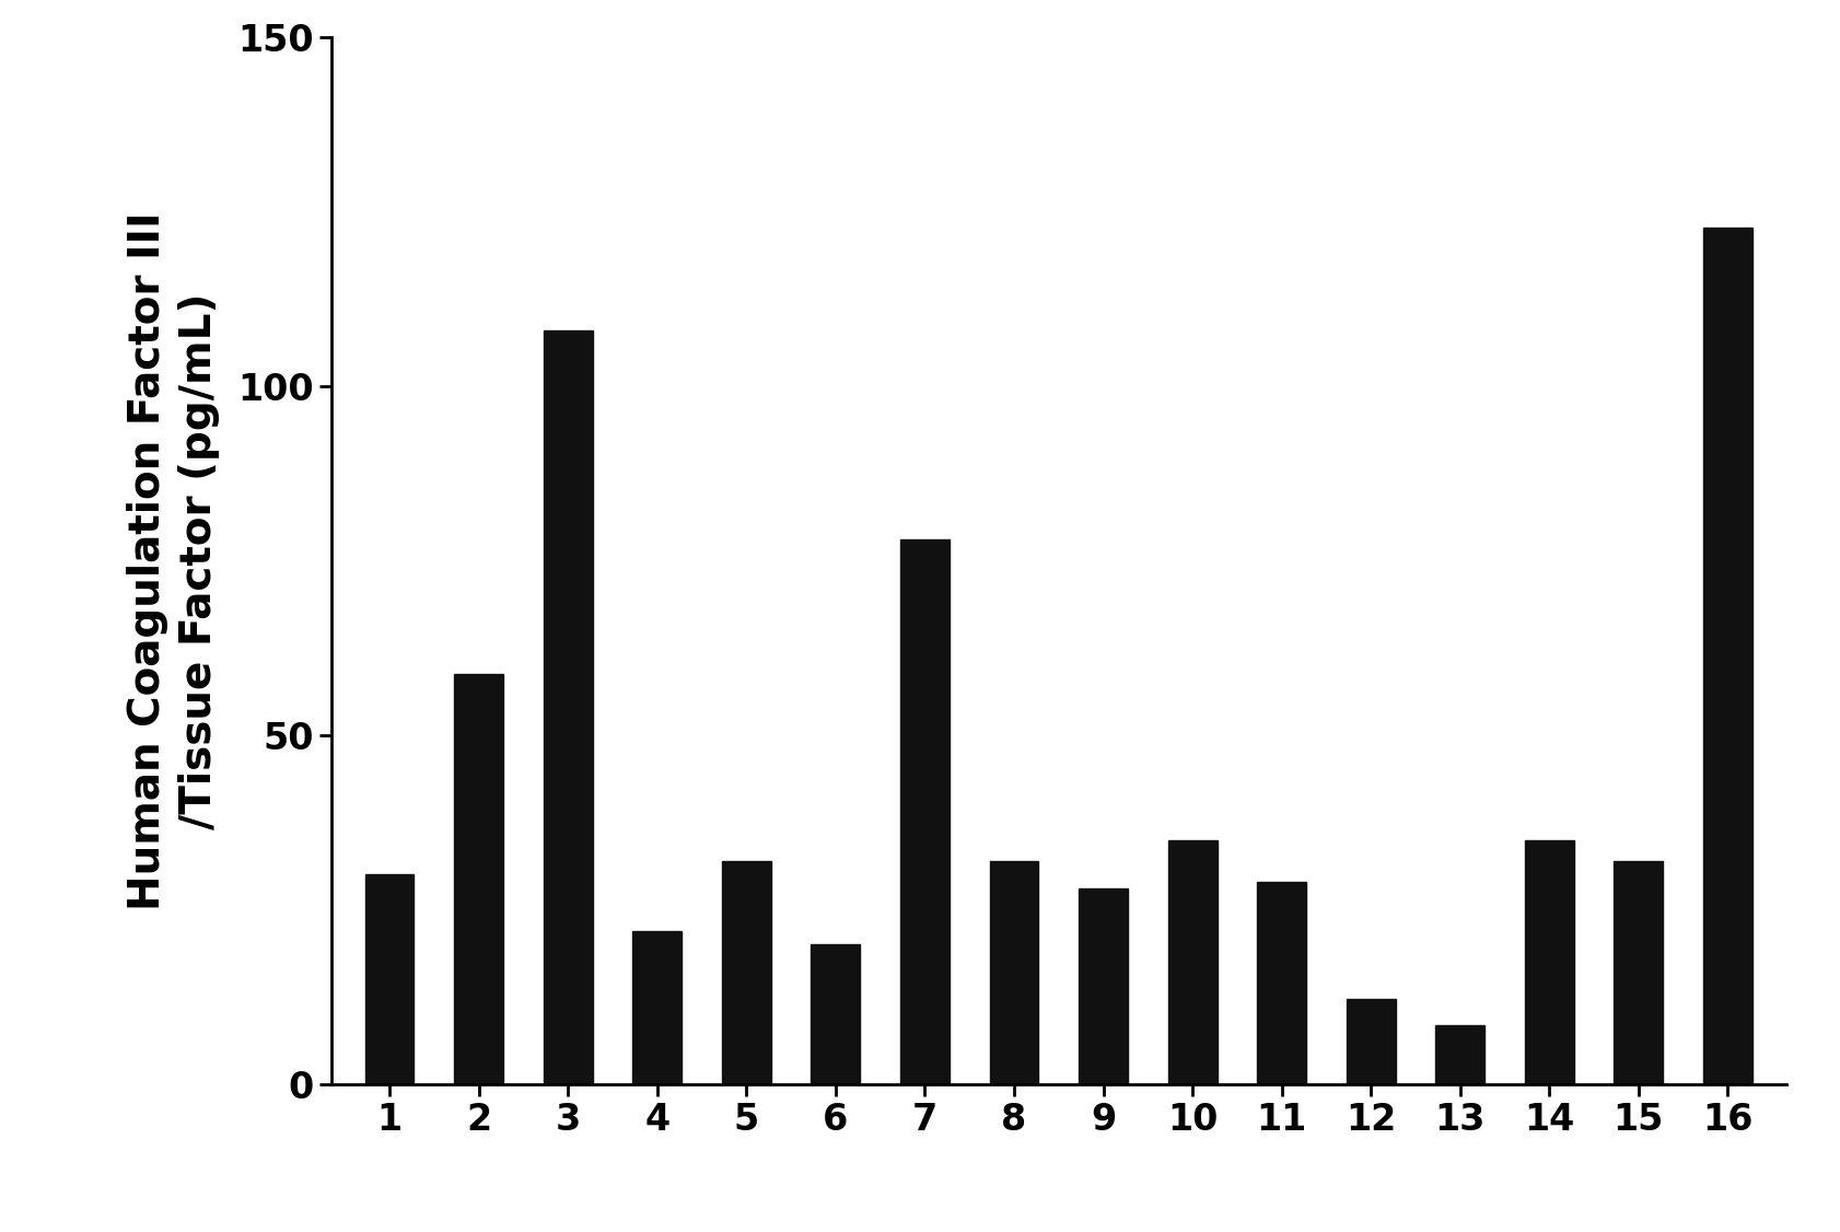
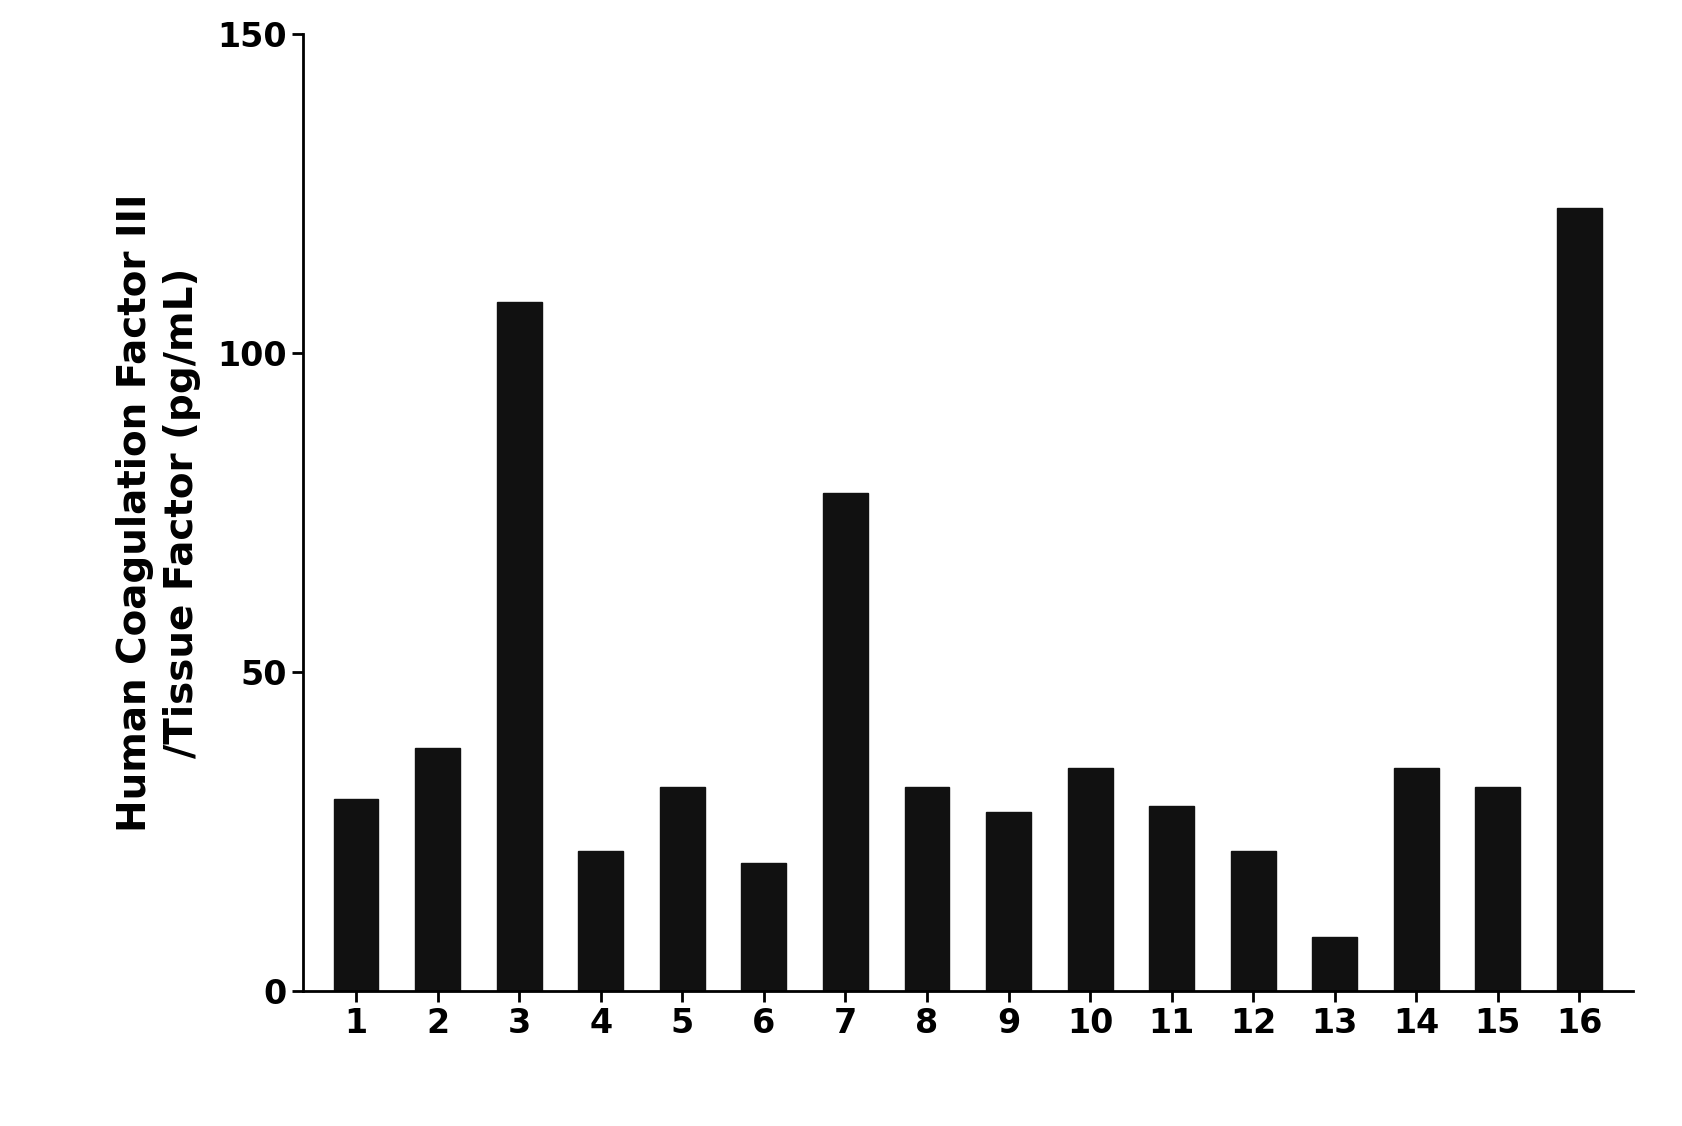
2: 58.8 -> 38.0
12: 12.2 -> 22.0
